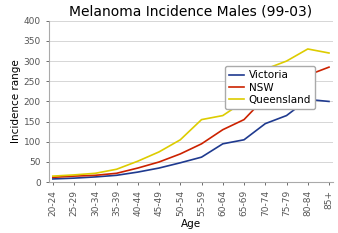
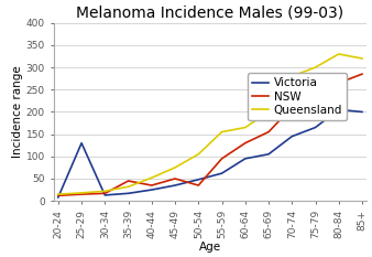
Victoria/25-29: 10 -> 130
NSW/35-39: 22 -> 45
NSW/50-54: 70 -> 35
